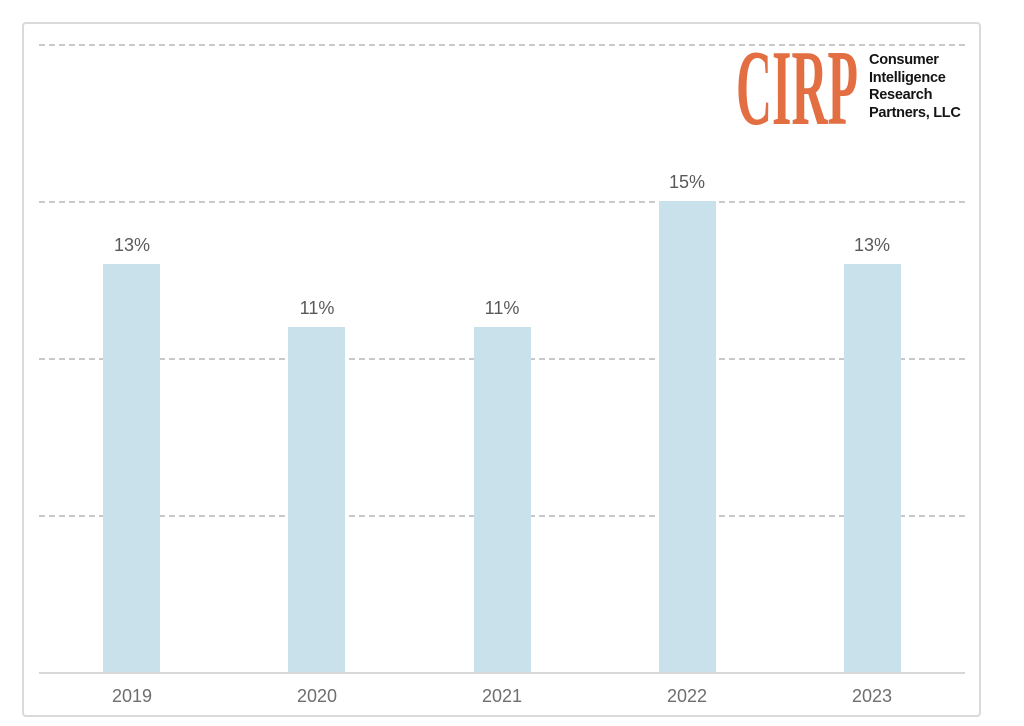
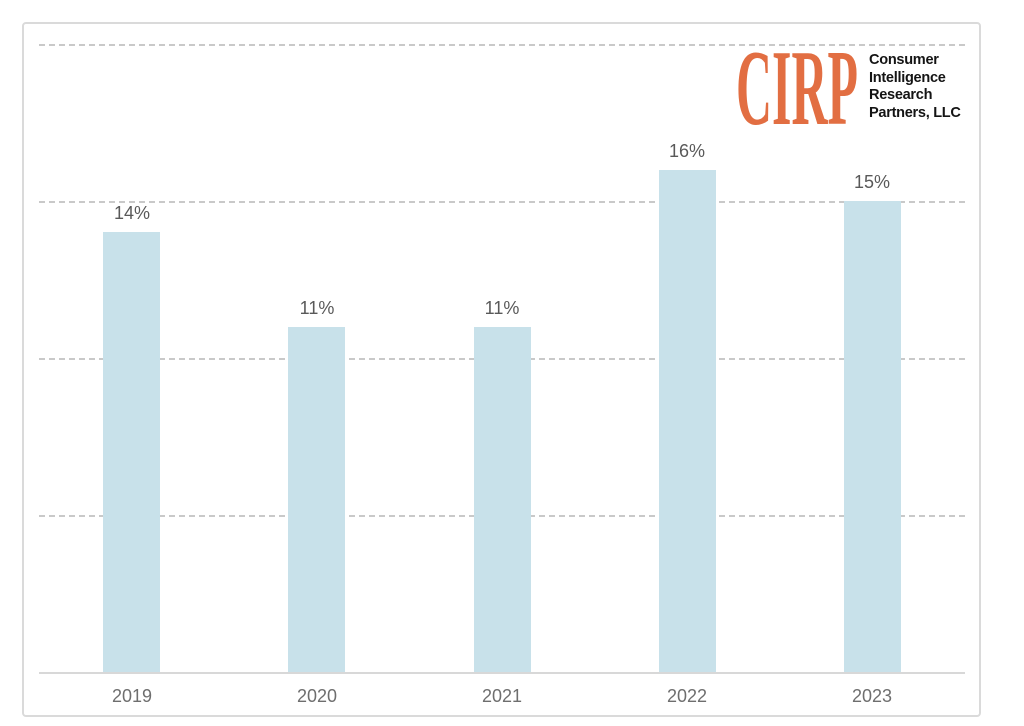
2019: 13% -> 14%
2022: 15% -> 16%
2023: 13% -> 15%
